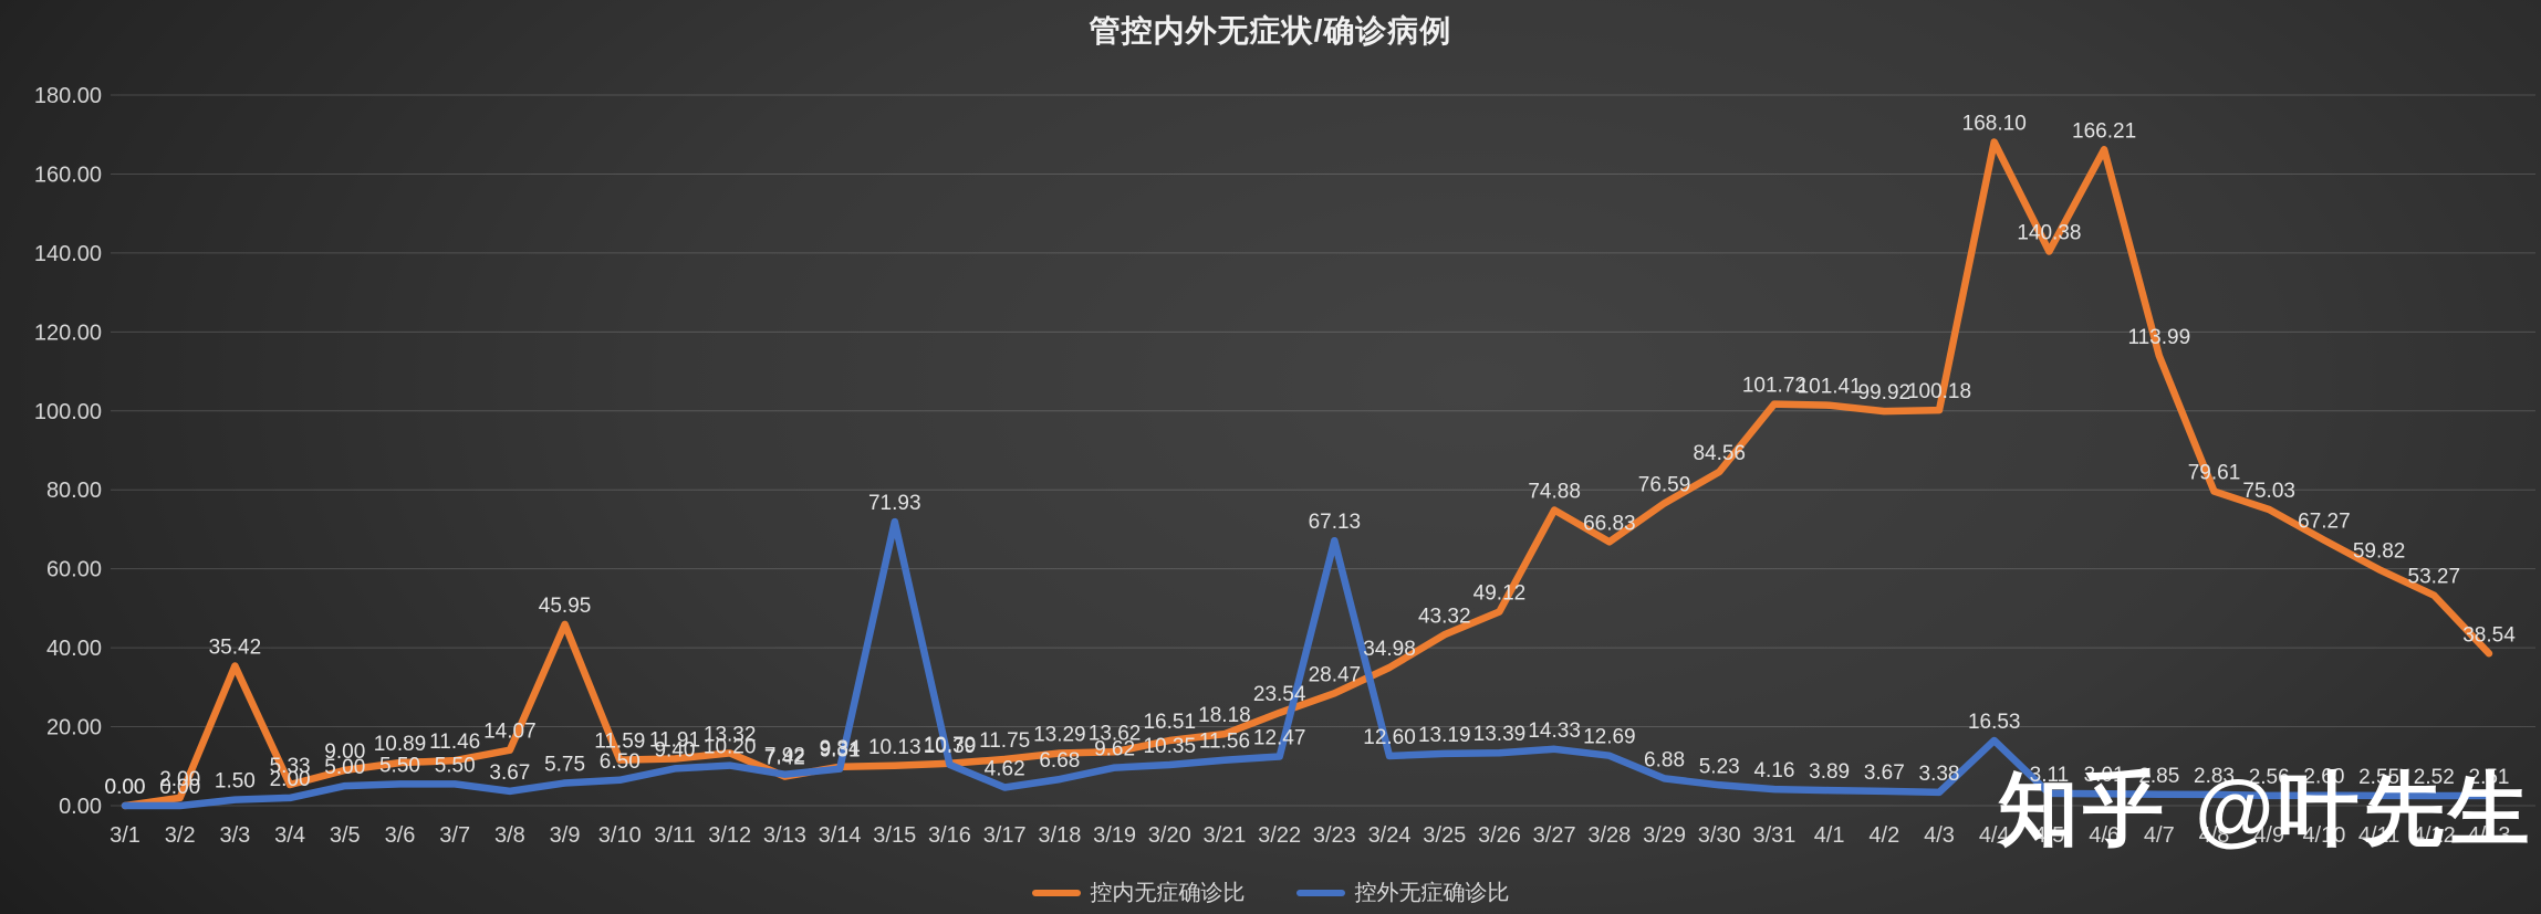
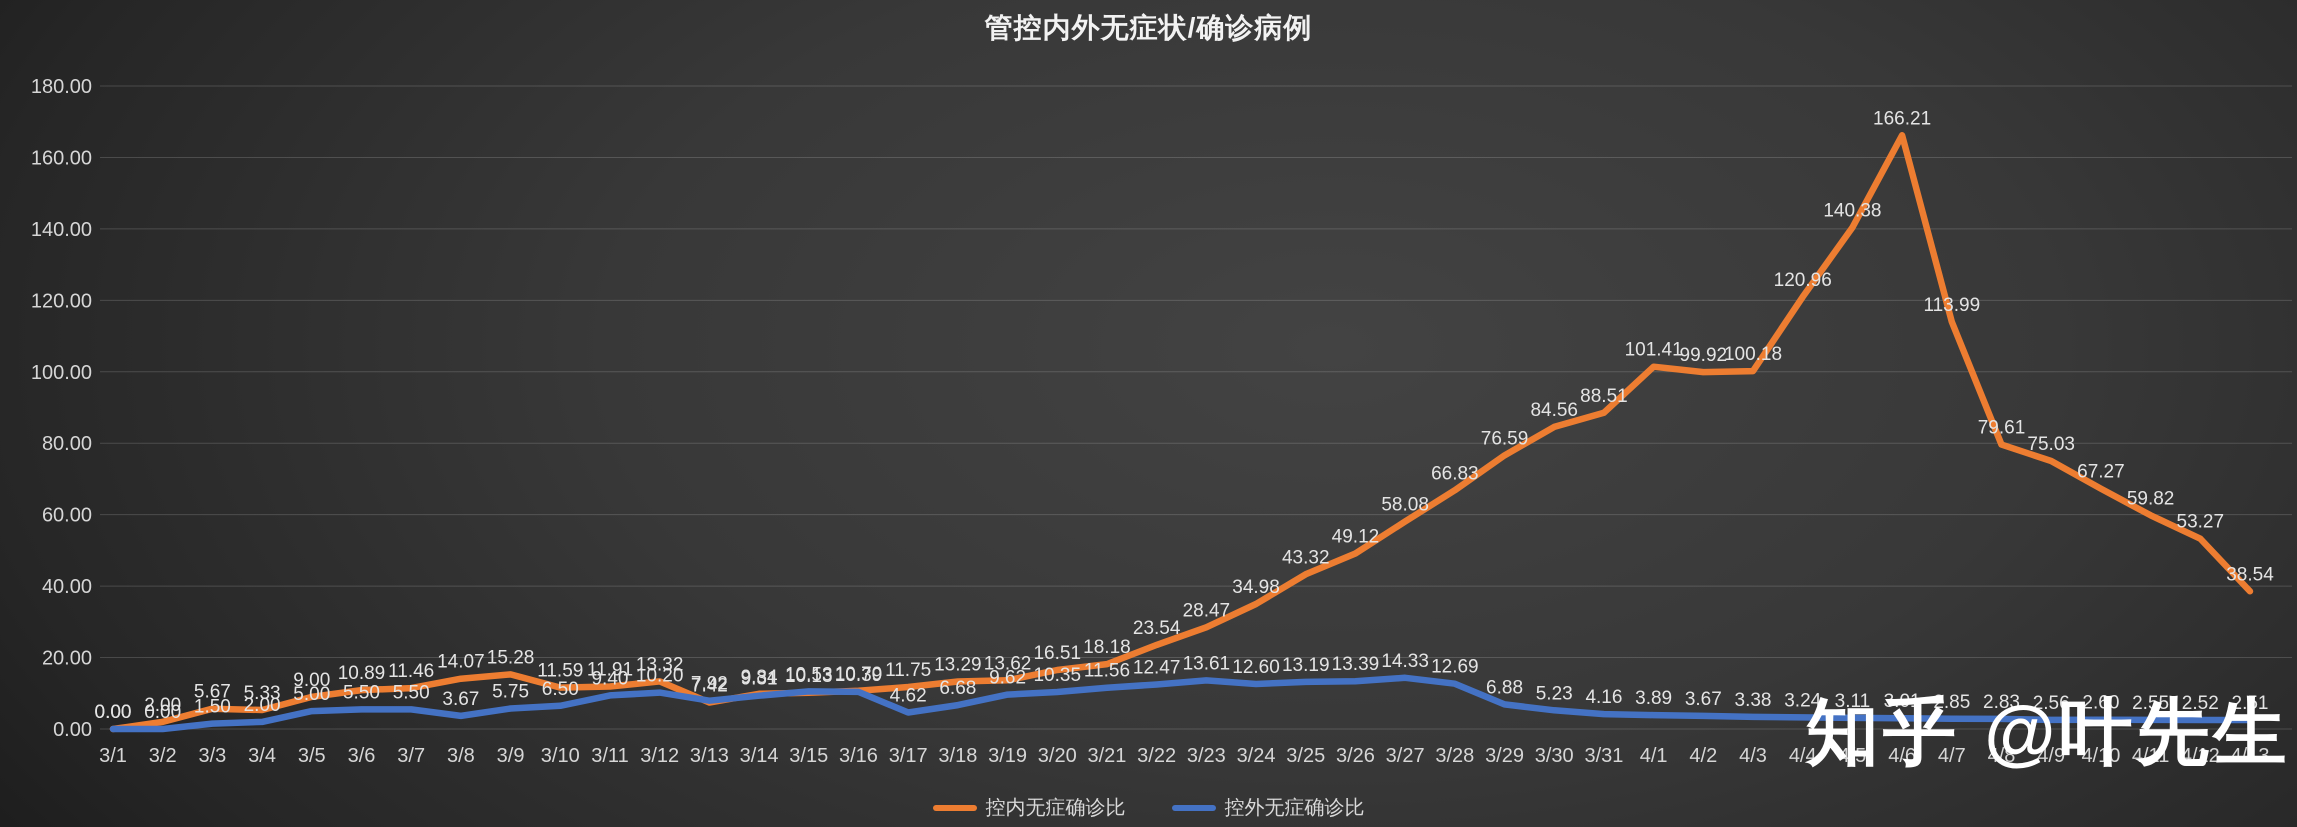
控内无症确诊比/3/3: 35.42 -> 5.67
控内无症确诊比/3/9: 45.95 -> 15.28
控外无症确诊比/3/15: 71.93 -> 10.53
控外无症确诊比/3/23: 67.13 -> 13.61
控内无症确诊比/3/27: 74.88 -> 58.08
控内无症确诊比/3/31: 101.72 -> 88.51
控内无症确诊比/4/4: 168.10 -> 120.96
控外无症确诊比/4/4: 16.53 -> 3.24
